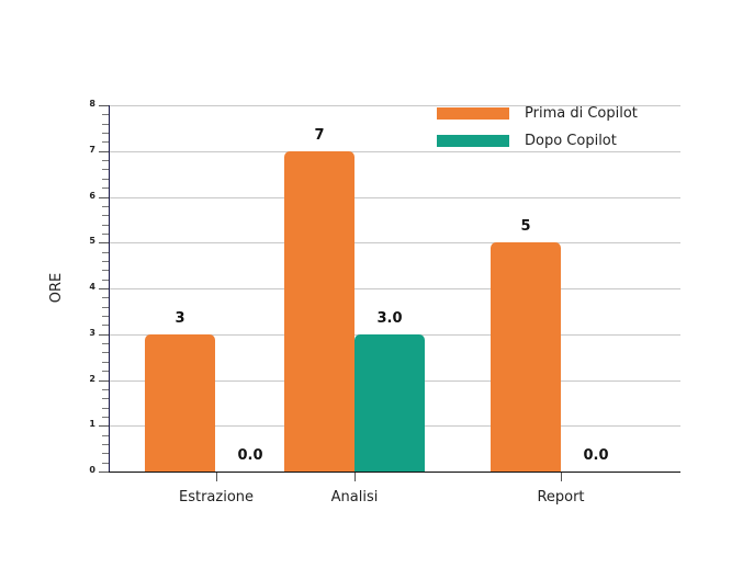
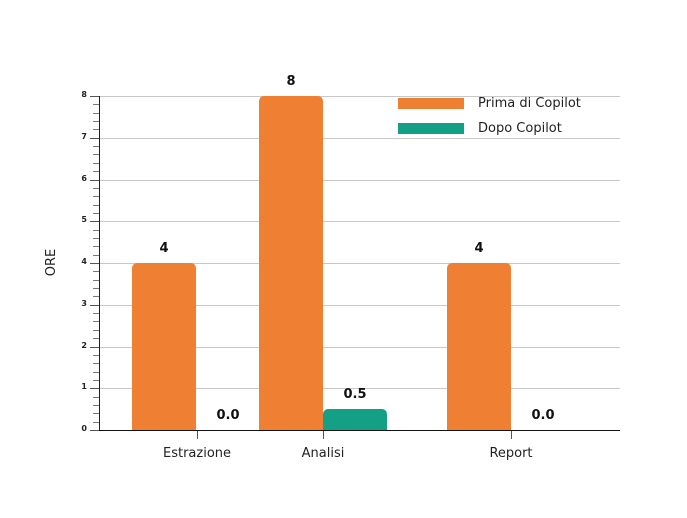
Prima di Copilot/Estrazione: 3 -> 4
Prima di Copilot/Analisi: 7 -> 8
Dopo Copilot/Analisi: 3.0 -> 0.5
Prima di Copilot/Report: 5 -> 4
